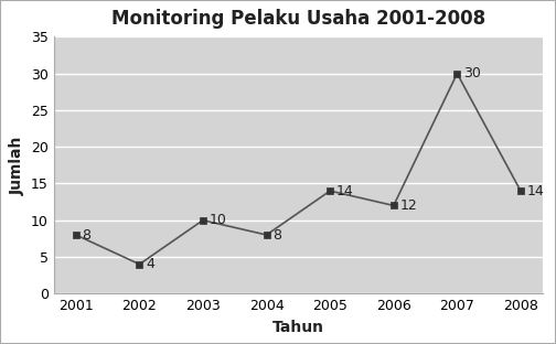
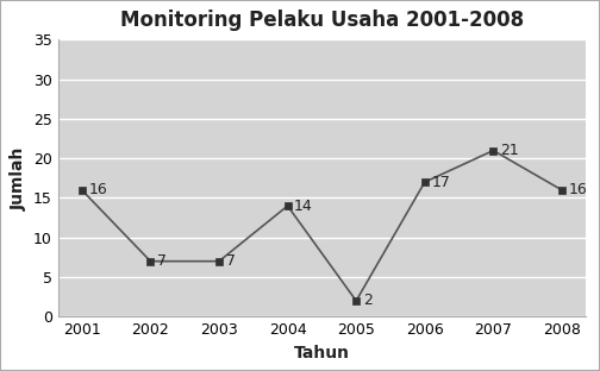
2001: 8 -> 16
2002: 4 -> 7
2003: 10 -> 7
2004: 8 -> 14
2005: 14 -> 2
2006: 12 -> 17
2007: 30 -> 21
2008: 14 -> 16
